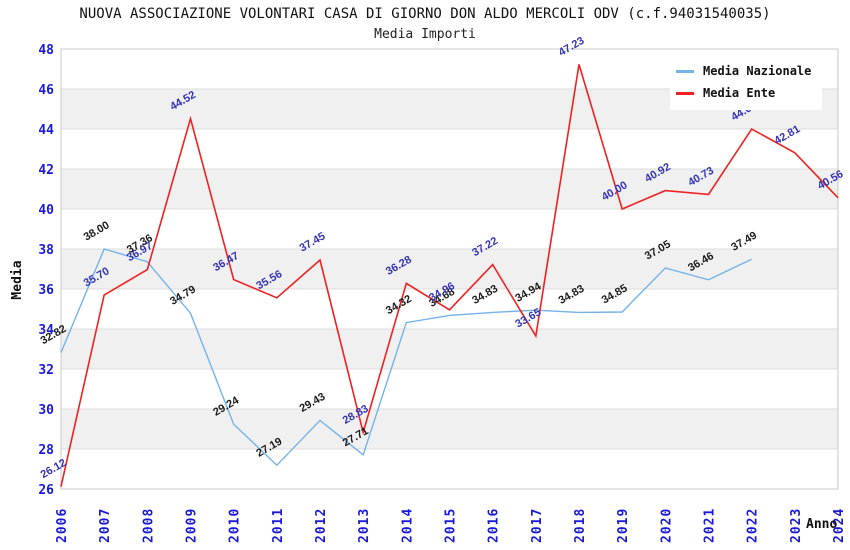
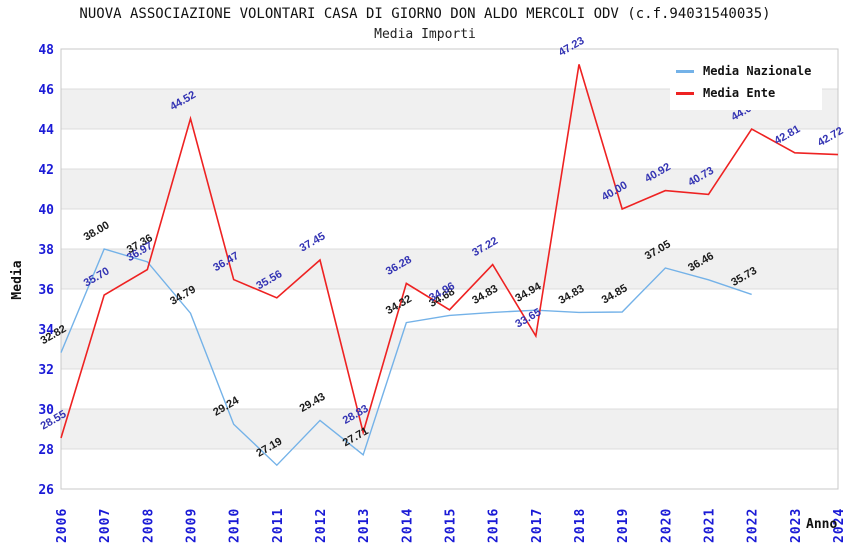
Media Ente/2006: 26.12 -> 28.55
Media Nazionale/2022: 37.49 -> 35.73
Media Ente/2024: 40.56 -> 42.72
